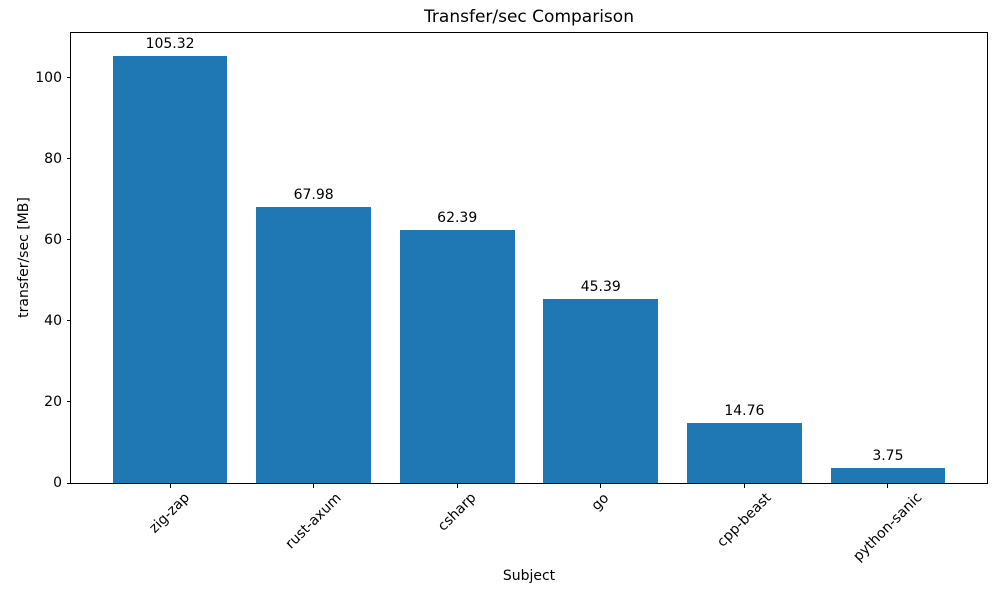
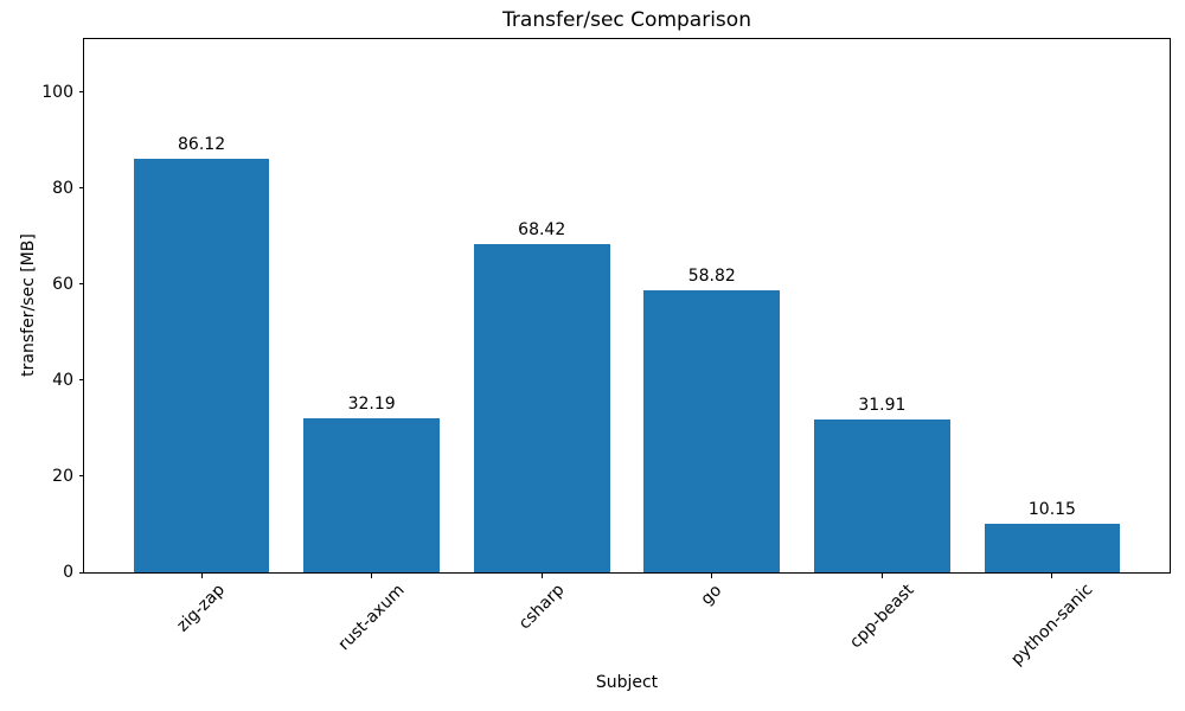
zig-zap: 105.32 -> 86.12
rust-axum: 67.98 -> 32.19
csharp: 62.39 -> 68.42
go: 45.39 -> 58.82
cpp-beast: 14.76 -> 31.91
python-sanic: 3.75 -> 10.15
